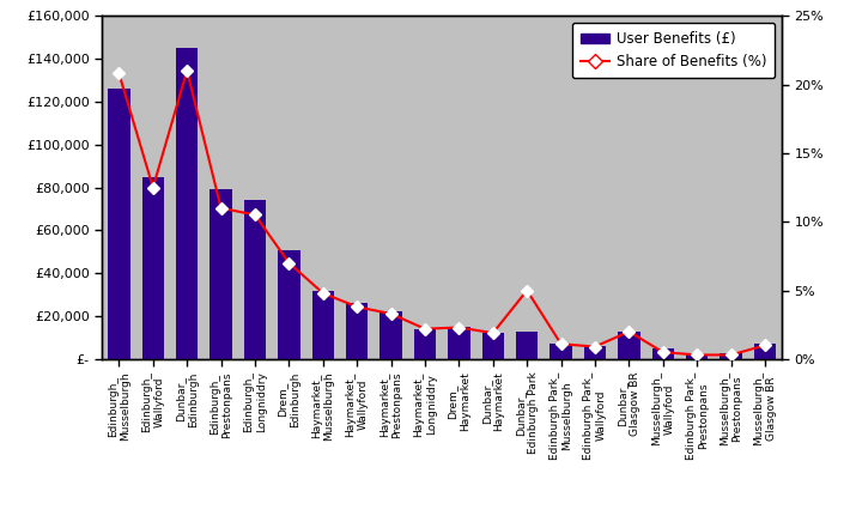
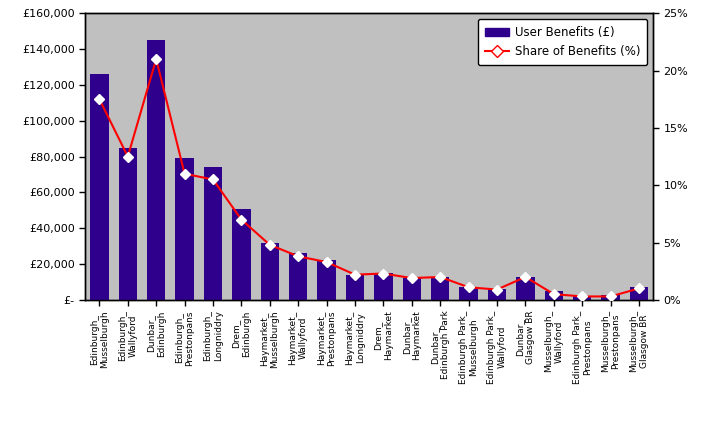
Share of Benefits (%)/Edinburgh_ Musselburgh: 20.8% -> 17.5%
Share of Benefits (%)/Dunbar_ Edinburgh Park: 5.0% -> 2.0%
